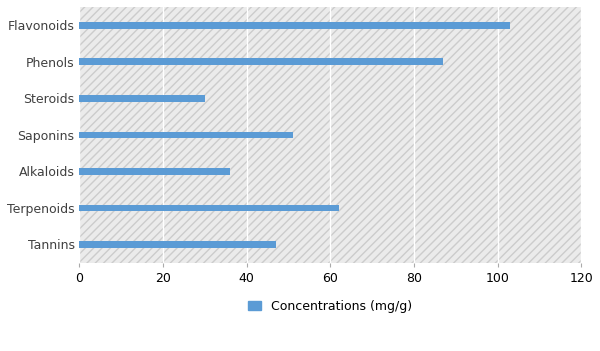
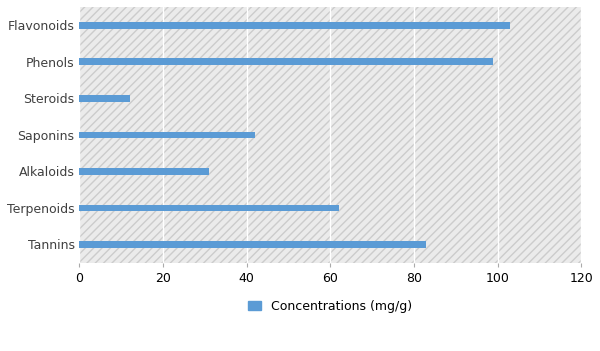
Phenols: 87 -> 99
Steroids: 30 -> 12
Saponins: 51 -> 42
Alkaloids: 36 -> 31
Tannins: 47 -> 83
